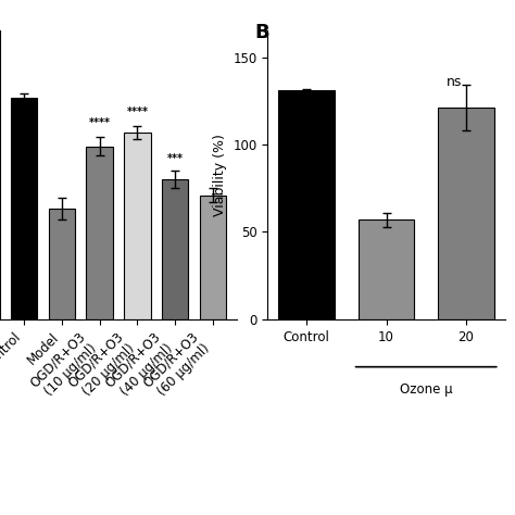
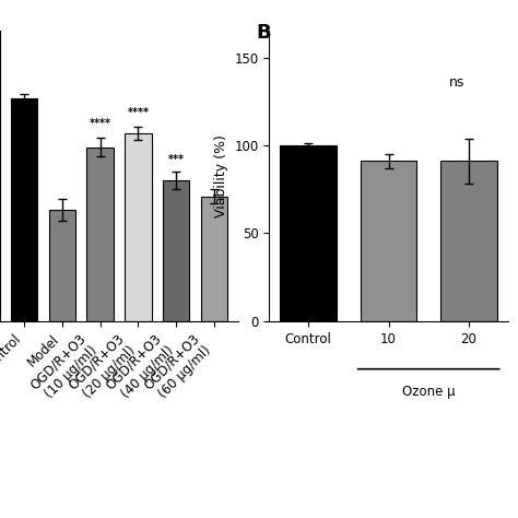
Control: 131 -> 100
10: 57 -> 91
20: 121 -> 91
